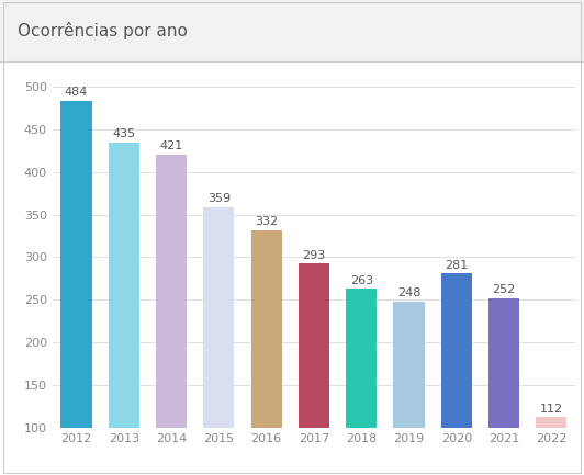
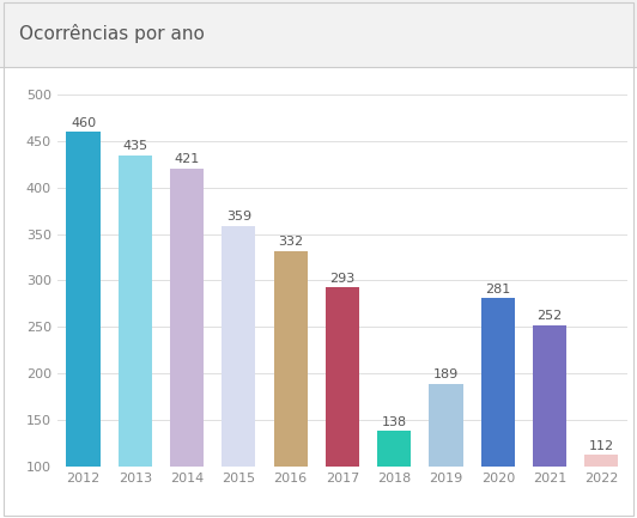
2012: 484 -> 460
2018: 263 -> 138
2019: 248 -> 189
